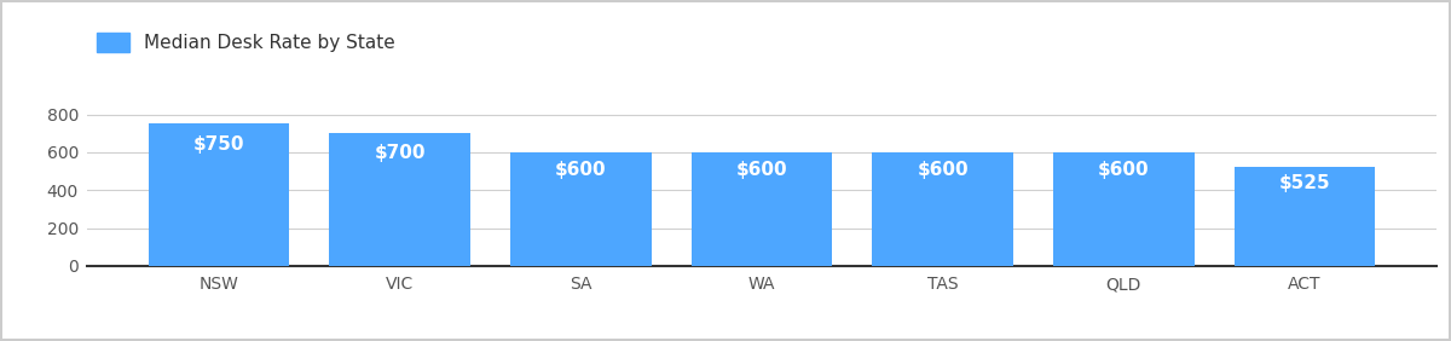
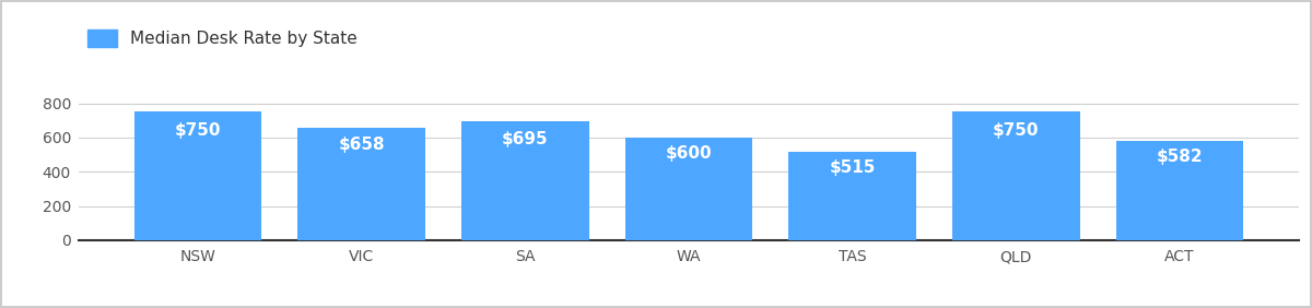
VIC: $700 -> $658
SA: $600 -> $695
TAS: $600 -> $515
QLD: $600 -> $750
ACT: $525 -> $582
